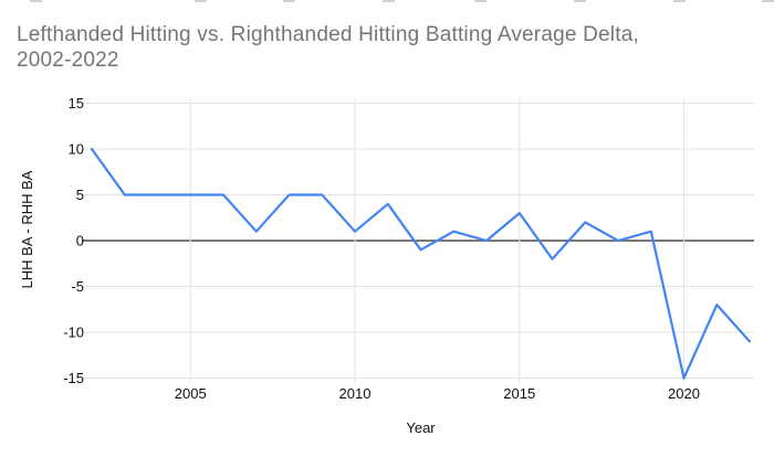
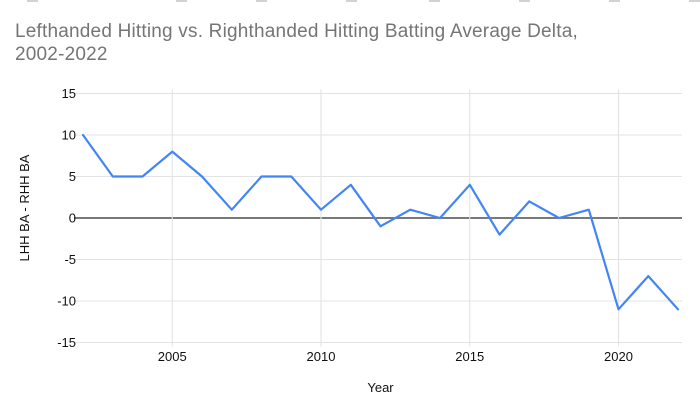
2005: 5 -> 8
2015: 3 -> 4
2020: -15 -> -11
